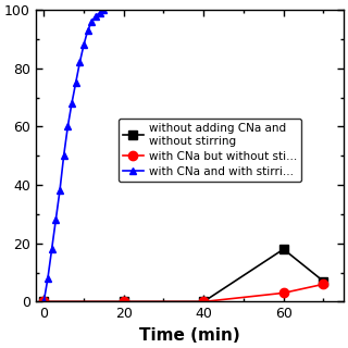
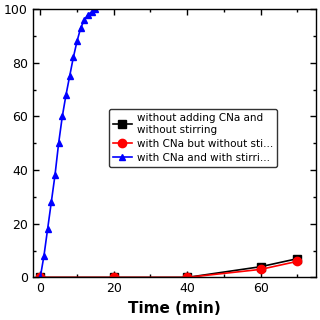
without adding CNa and without stirring/60: 18 -> 4
